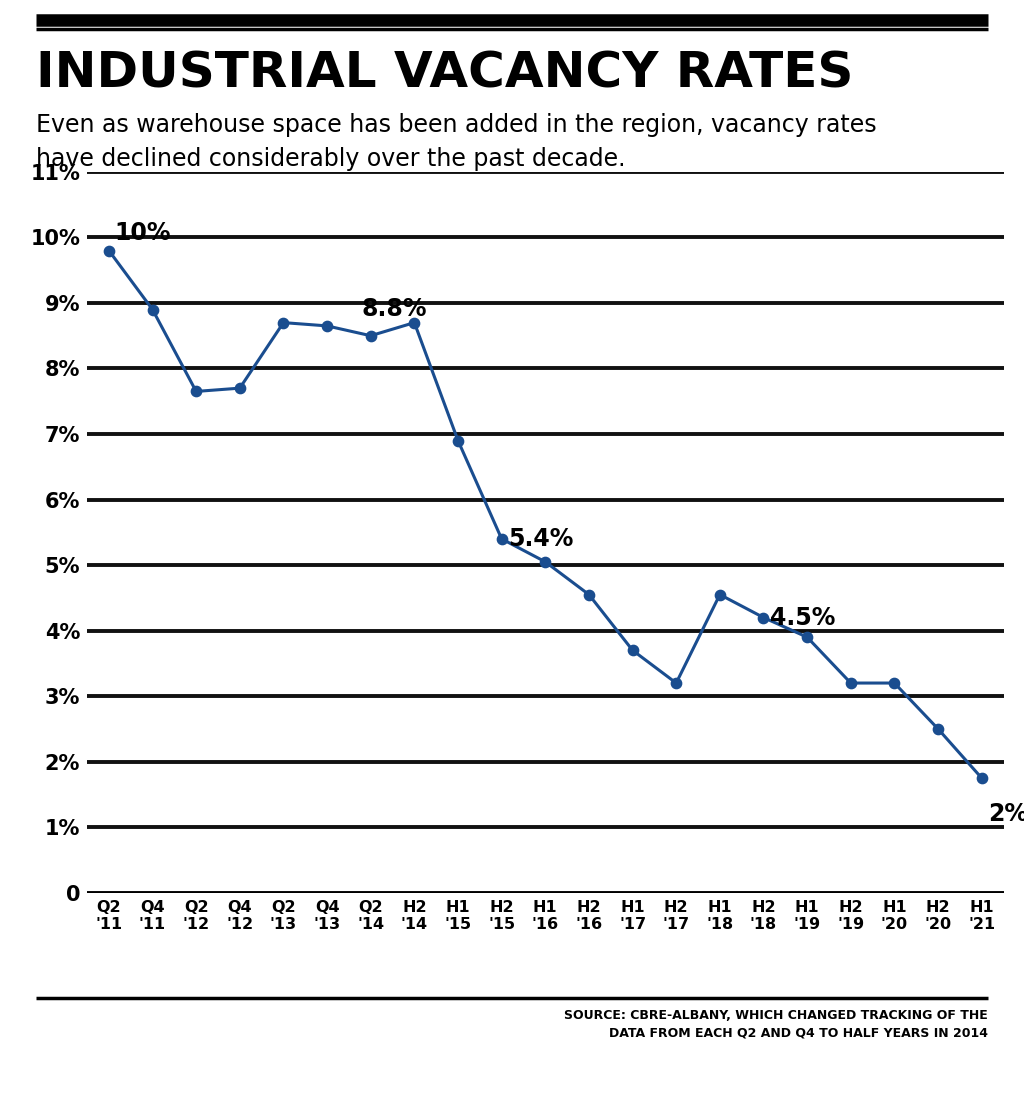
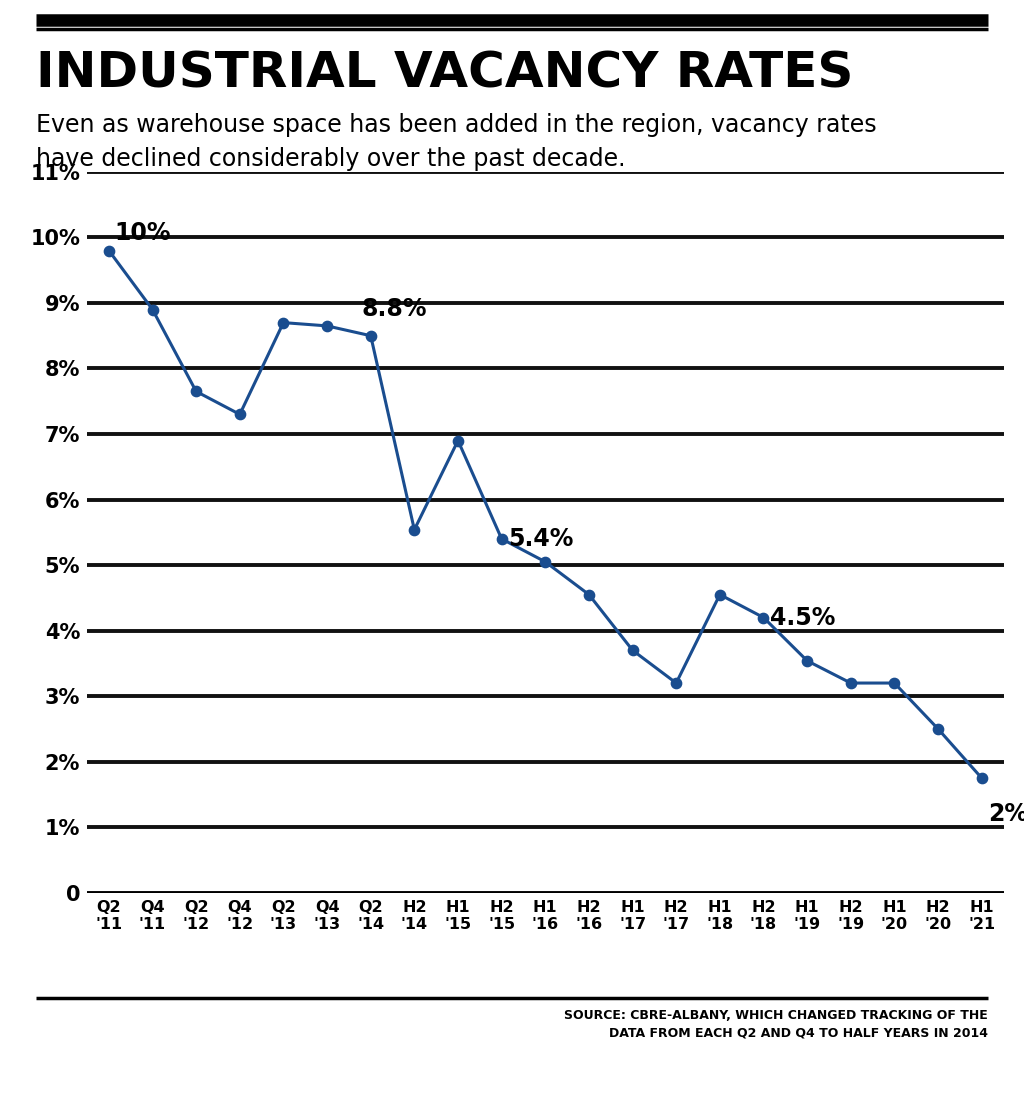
Q4 '12: 7.70% -> 7.30%
H2 '14: 8.70% -> 5.54%
H1 '19: 3.90% -> 3.54%
